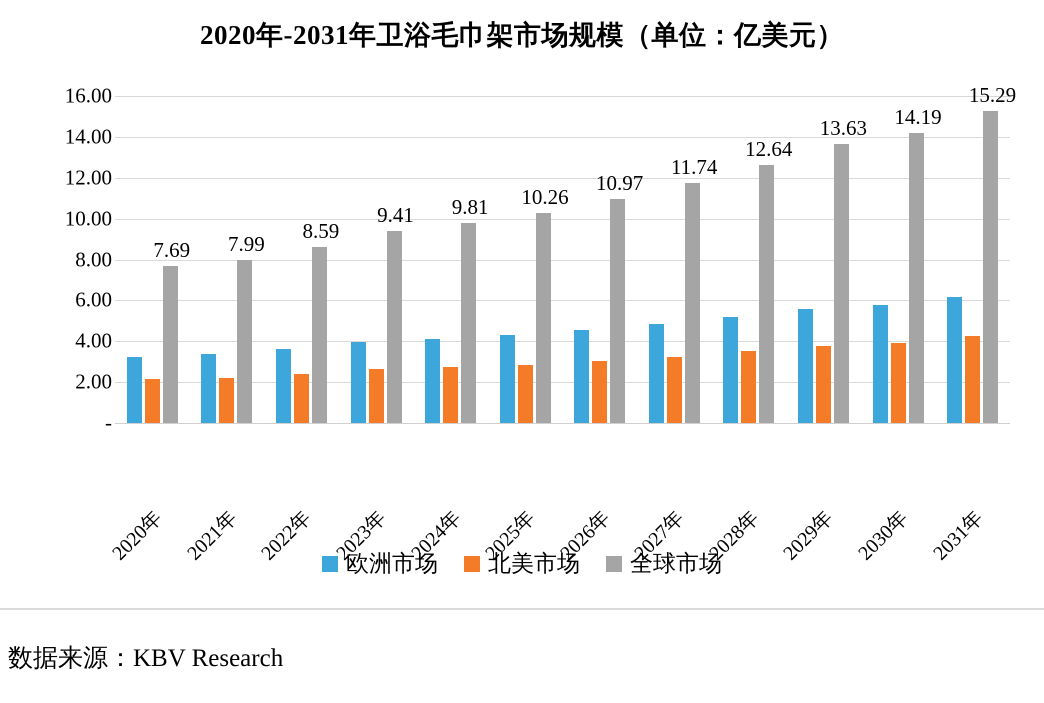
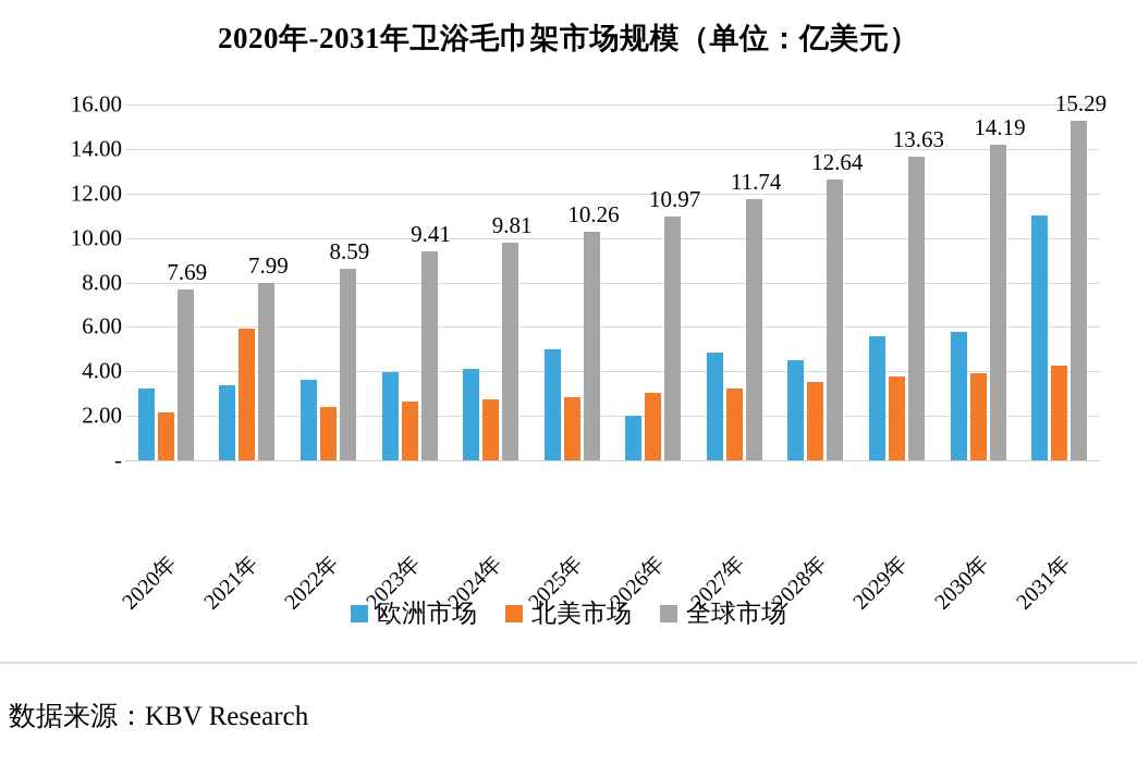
北美市场/2021年: 2.2 -> 5.9
欧洲市场/2025年: 4.3 -> 5.0
欧洲市场/2026年: 4.5 -> 2.0
欧洲市场/2028年: 5.2 -> 4.5
欧洲市场/2031年: 6.2 -> 11.0
